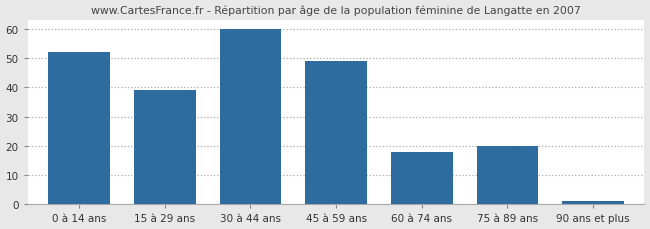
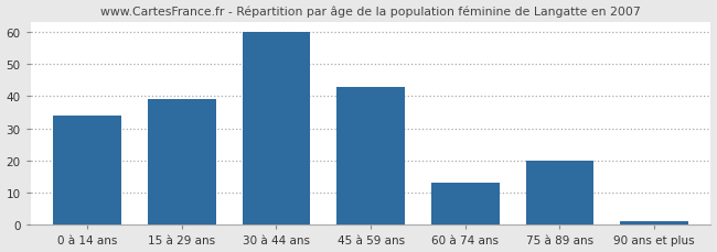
0 à 14 ans: 52 -> 34
45 à 59 ans: 49 -> 43
60 à 74 ans: 18 -> 13
